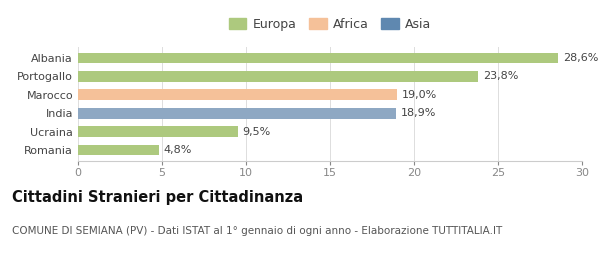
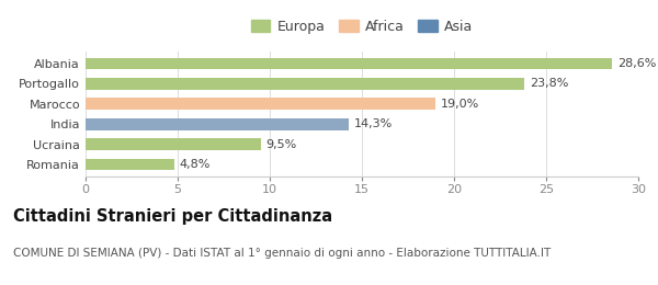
India: 18,9% -> 14,3%
